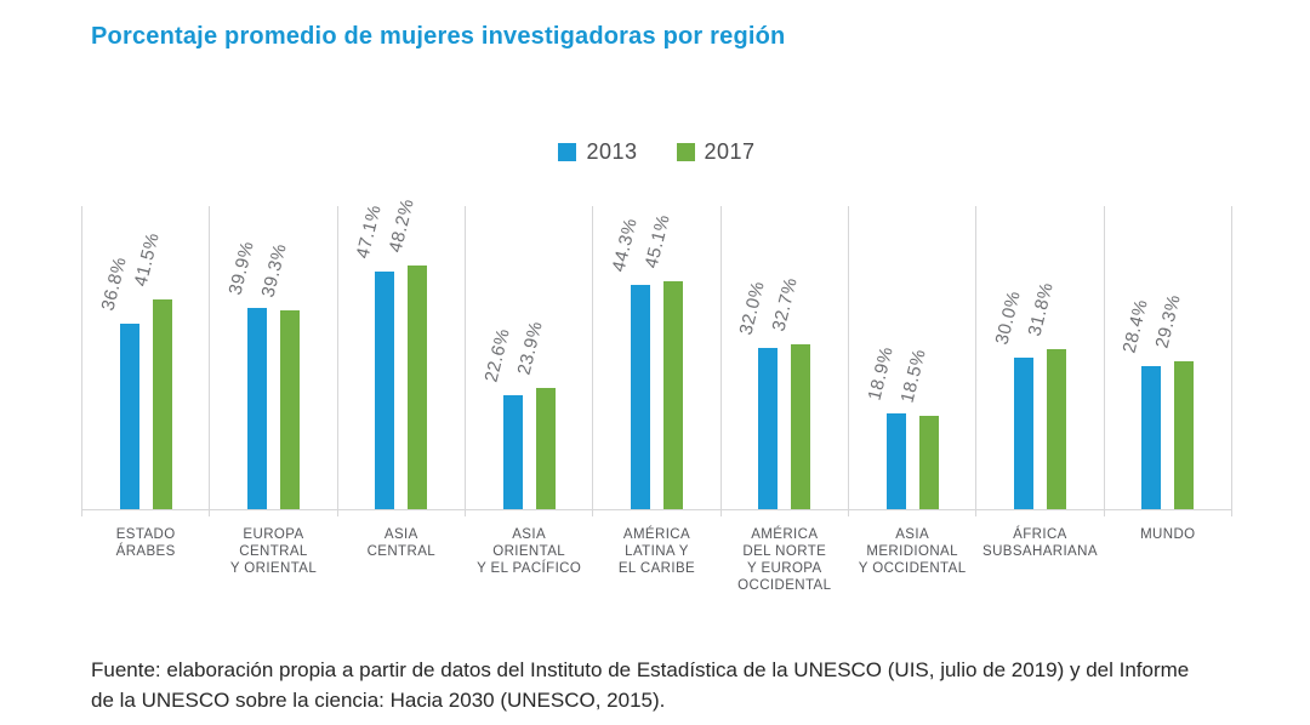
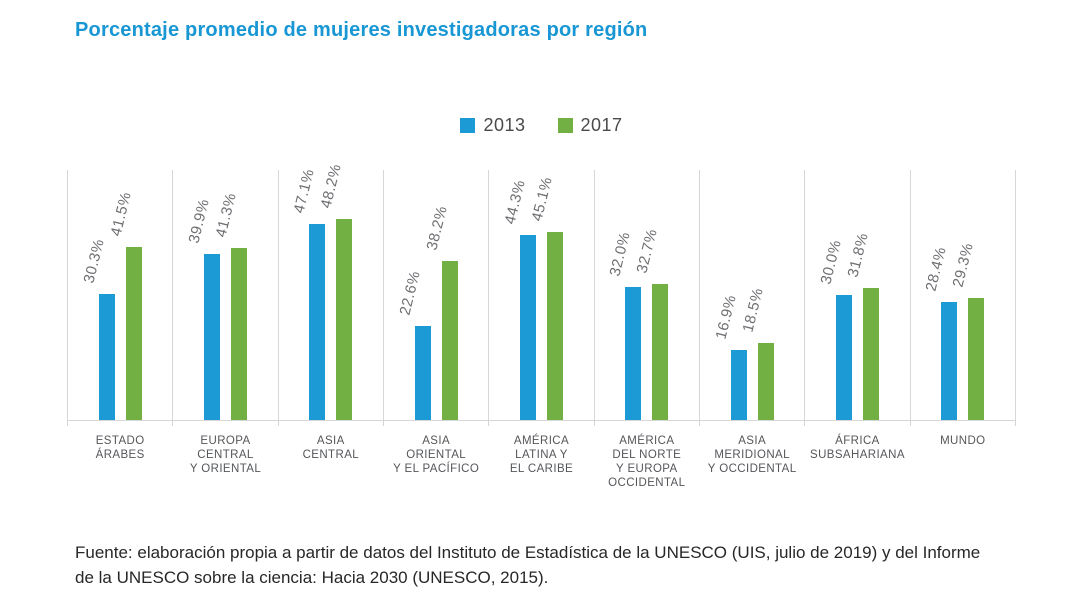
2013/ESTADO ÁRABES: 36.8% -> 30.3%
2017/EUROPA CENTRAL Y ORIENTAL: 39.3% -> 41.3%
2017/ASIA ORIENTAL Y EL PACÍFICO: 23.9% -> 38.2%
2013/ASIA MERIDIONAL Y OCCIDENTAL: 18.9% -> 16.9%
